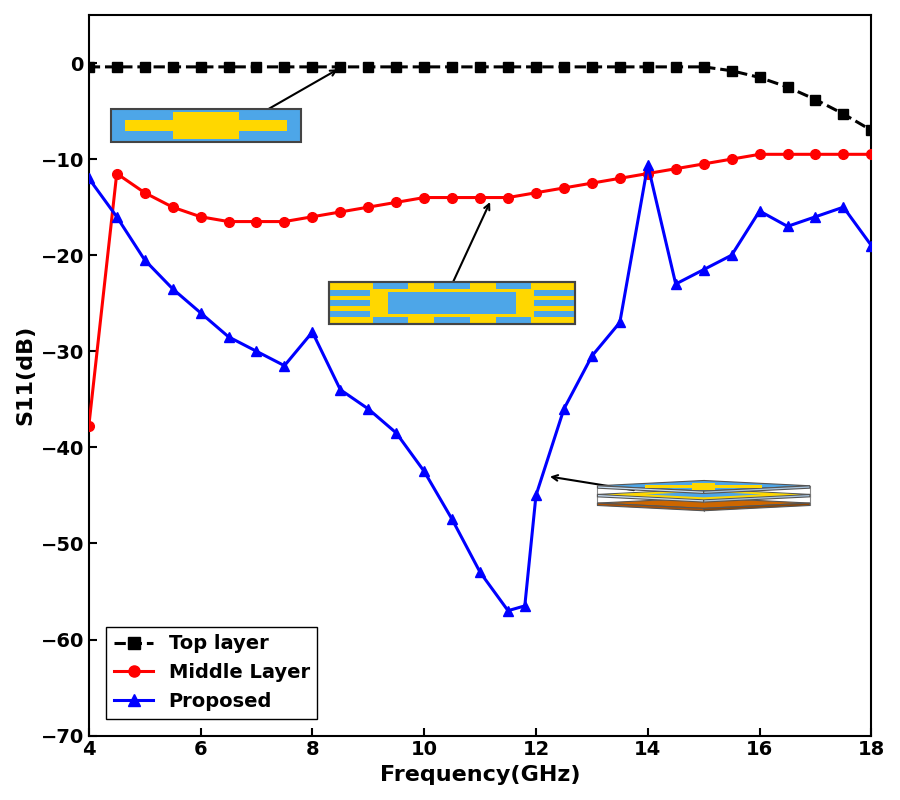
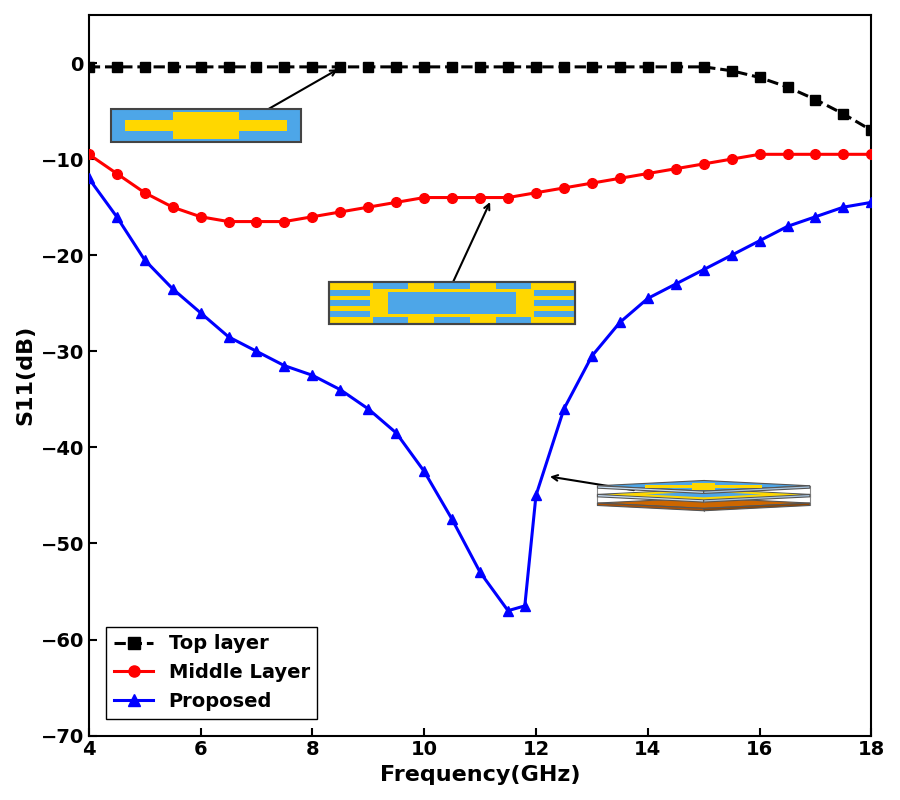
Middle Layer/4: -37.8 -> -9.5
Proposed/8: -28.0 -> -32.5
Proposed/14: -10.6 -> -24.5
Proposed/16: -15.4 -> -18.5
Proposed/18: -19.0 -> -14.5
